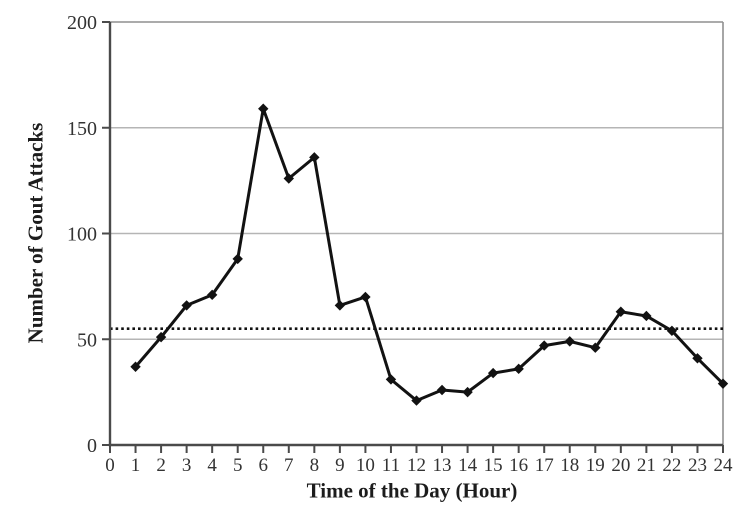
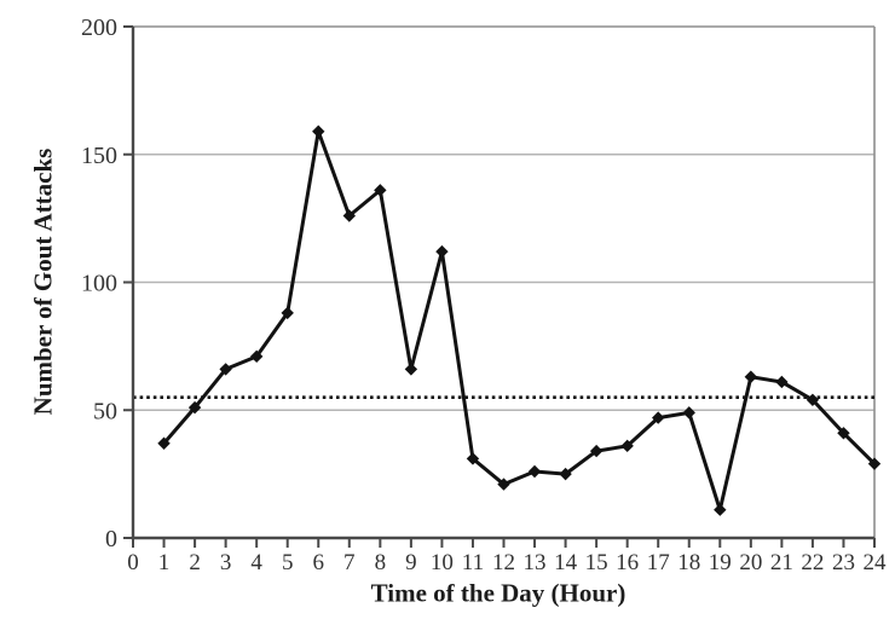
10: 70 -> 112
19: 46 -> 11
